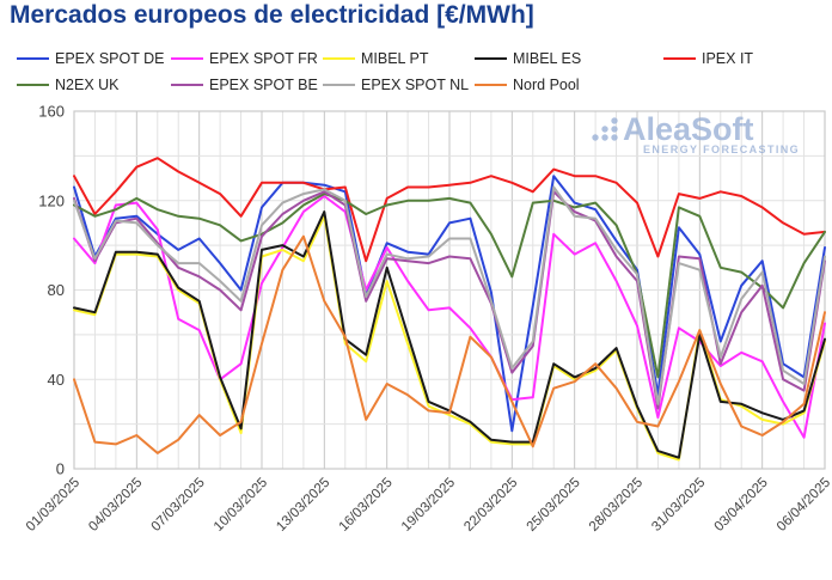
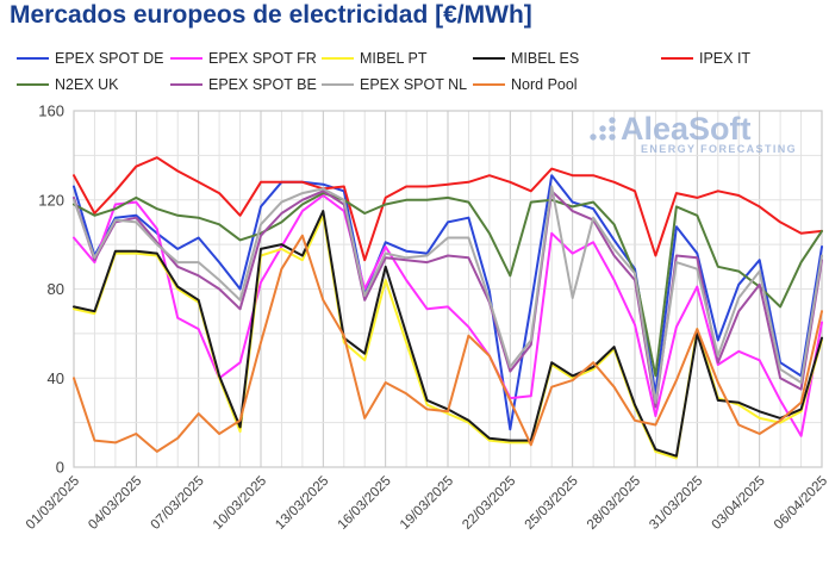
EPEX SPOT NL/25/03/2025: 113 -> 76
IPEX IT/28/03/2025: 119 -> 124
EPEX SPOT FR/31/03/2025: 57 -> 81
